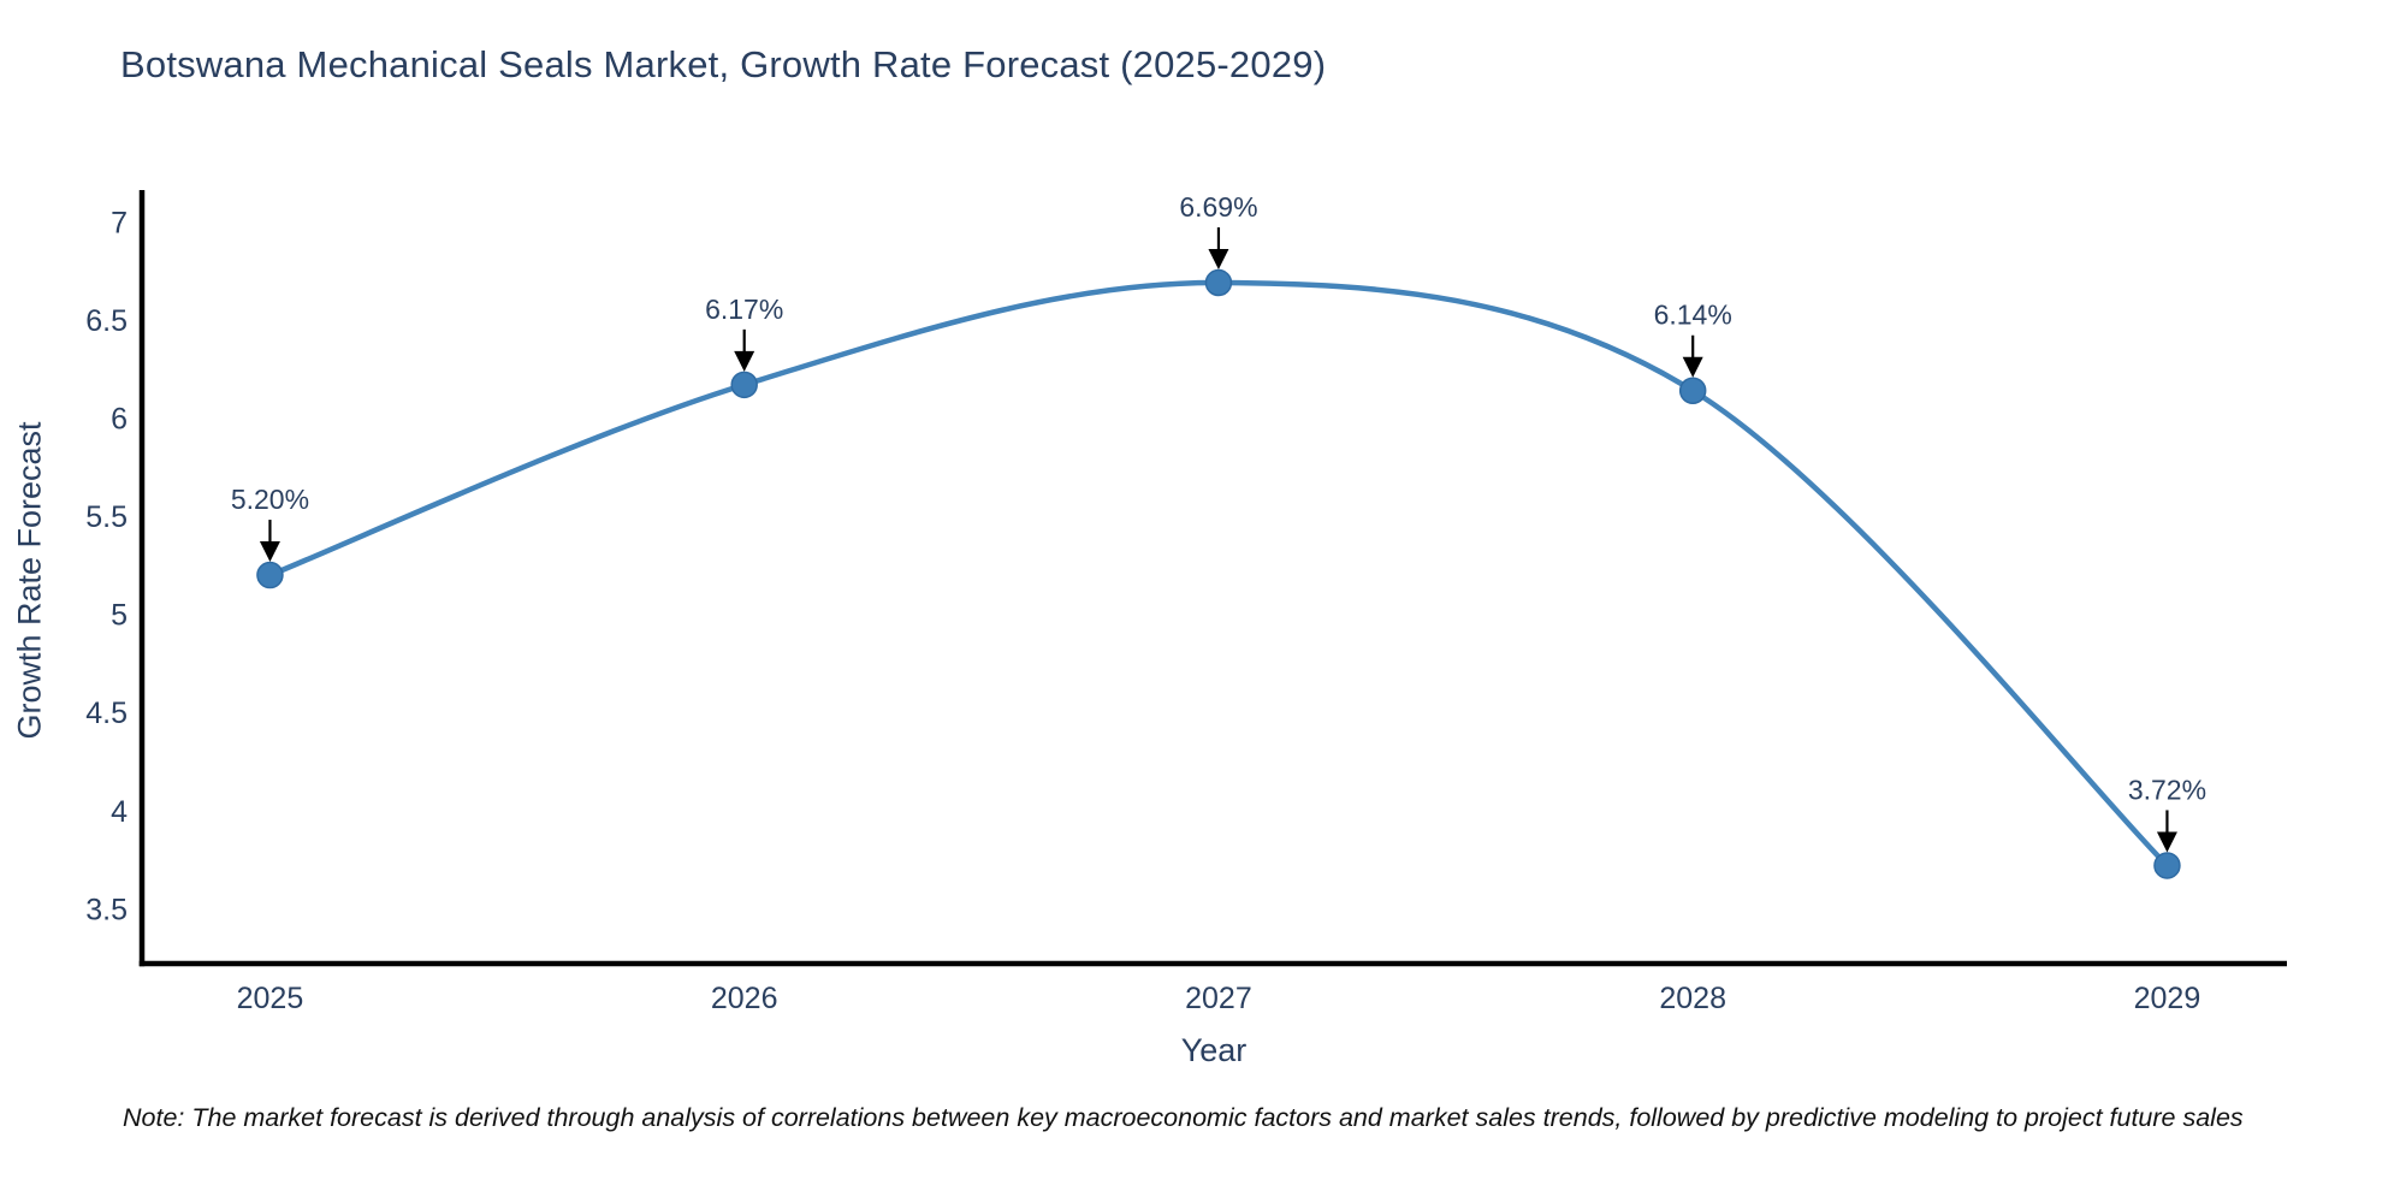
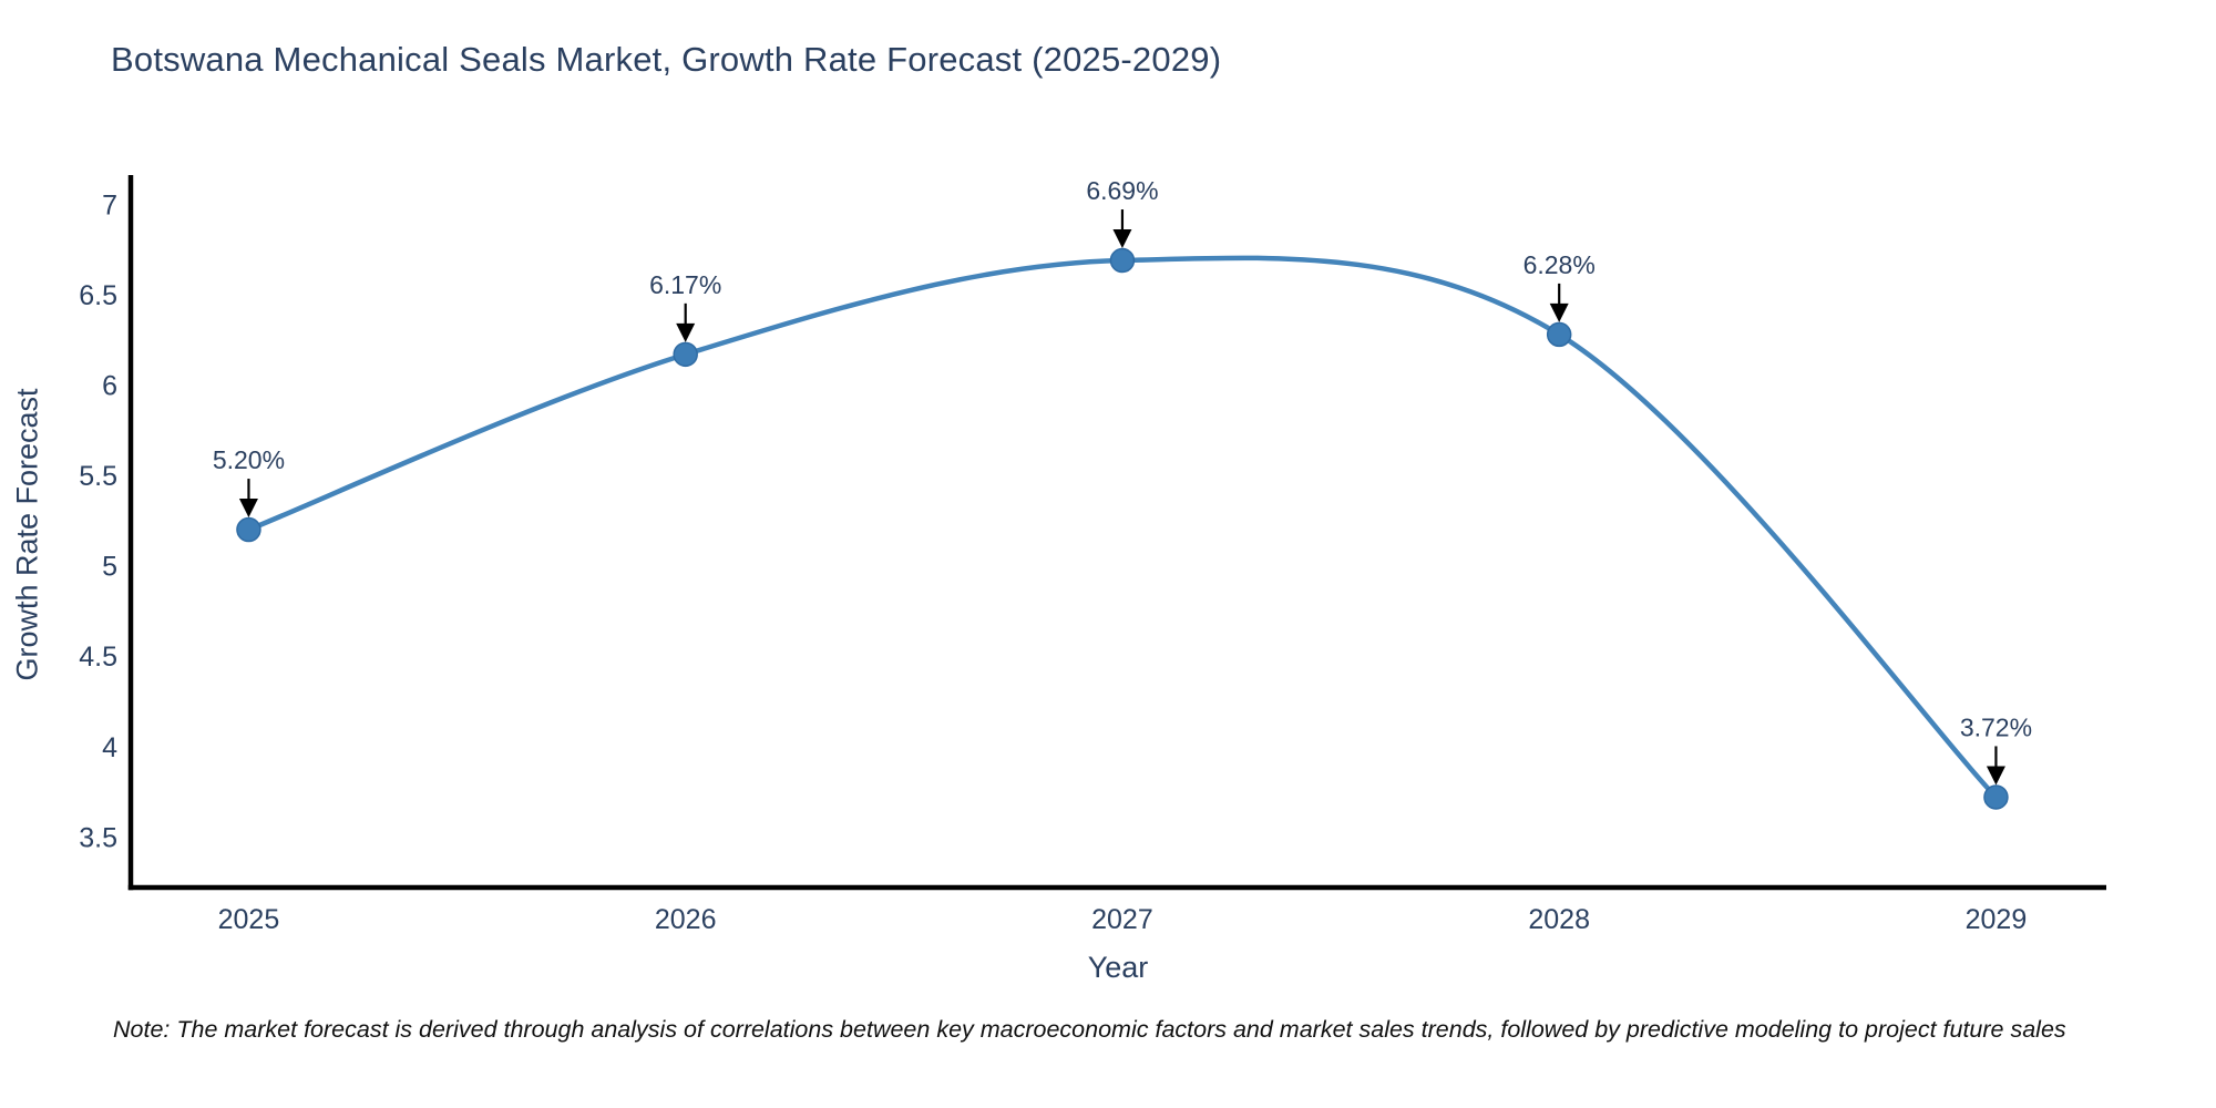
2028: 6.14% -> 6.28%
